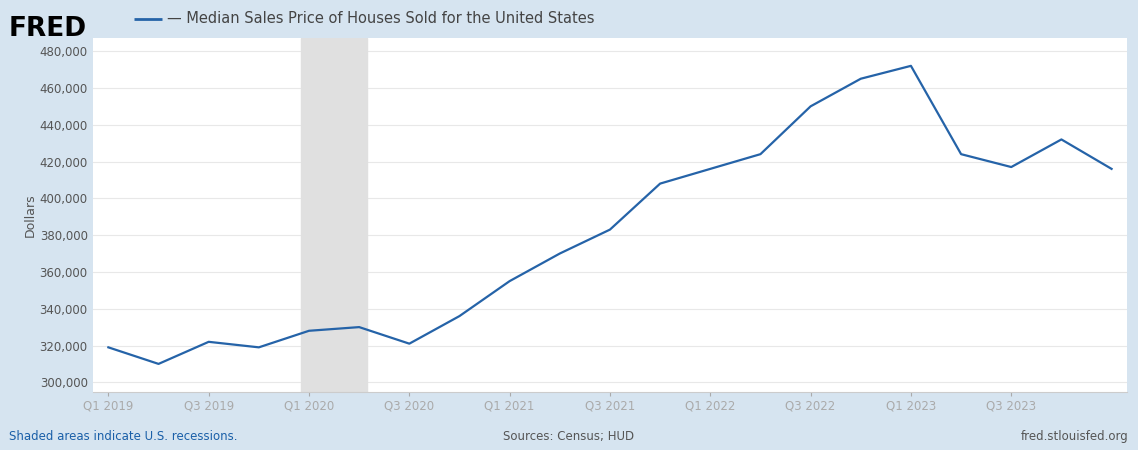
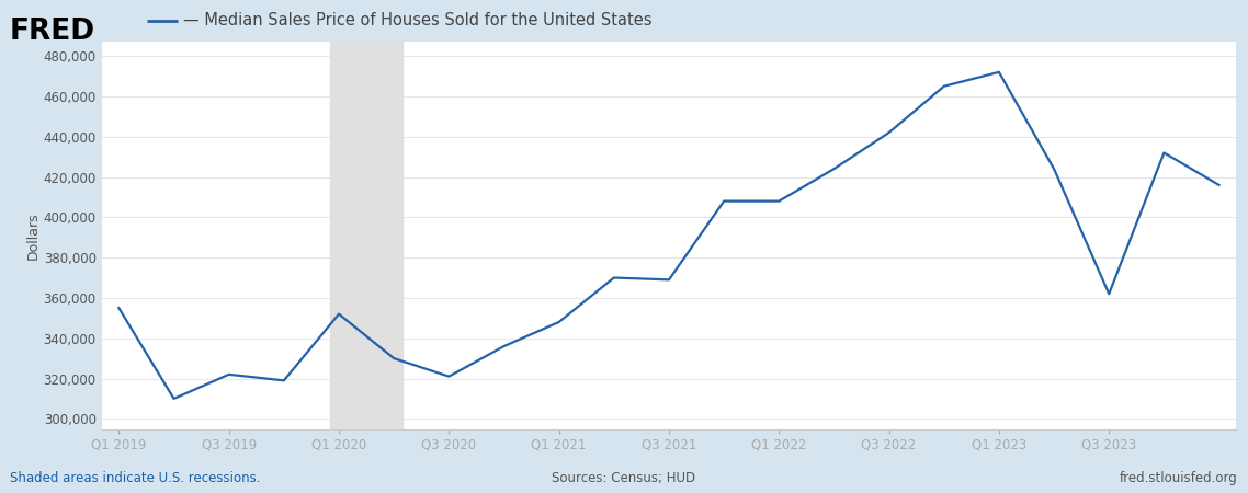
Q1 2019: 319,000 -> 355,000
Q1 2020: 328,000 -> 352,000
Q1 2021: 355,000 -> 348,000
Q3 2021: 383,000 -> 369,000
Q1 2022: 416,000 -> 408,000
Q3 2022: 450,000 -> 442,000
Q3 2023: 417,000 -> 362,000
